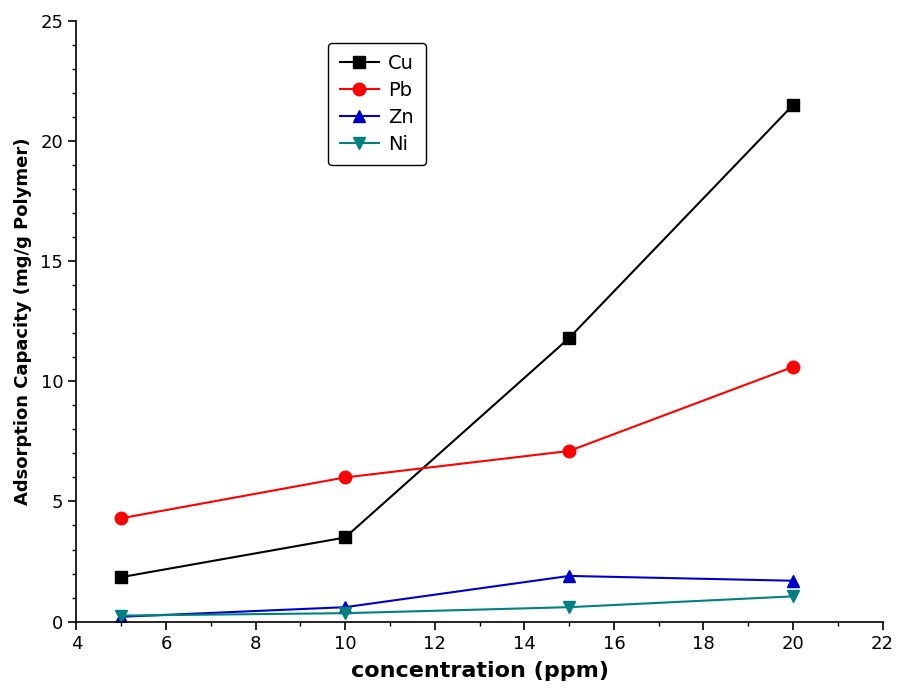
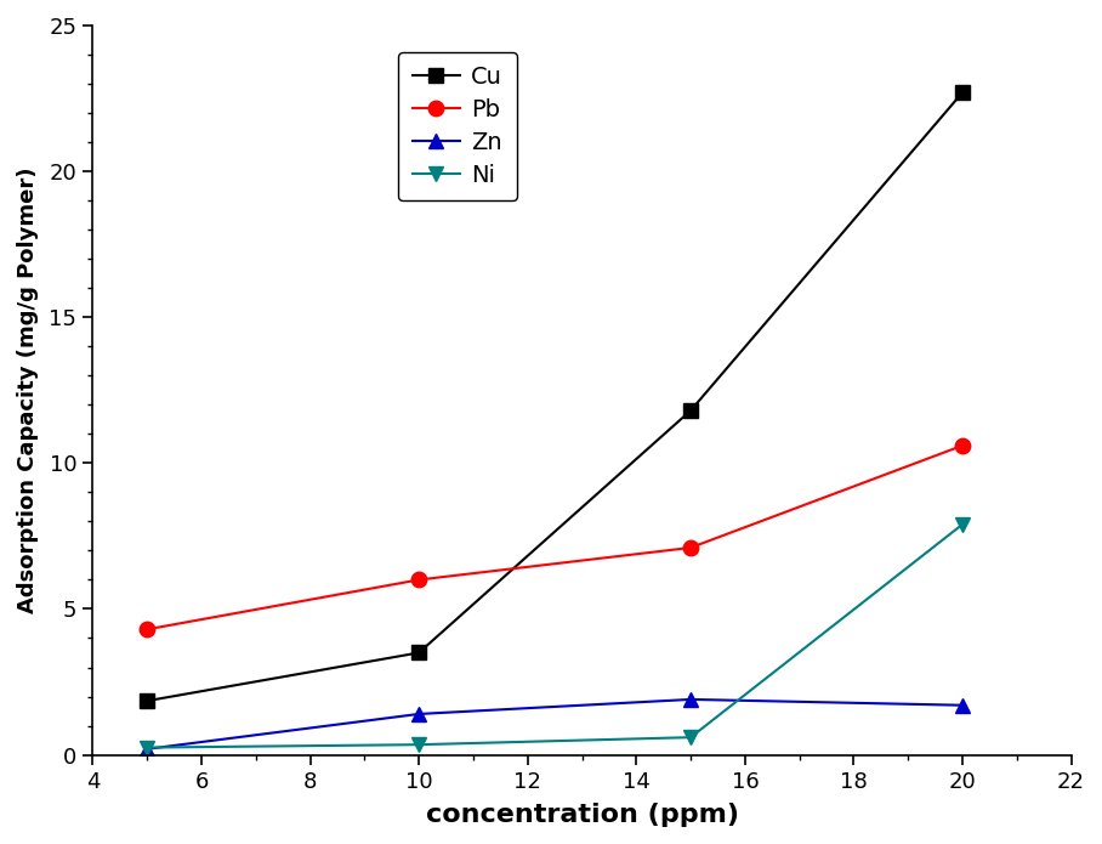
Zn/10: 0.6 -> 1.4
Cu/20: 21.50 -> 22.70
Ni/20: 1.05 -> 7.90
